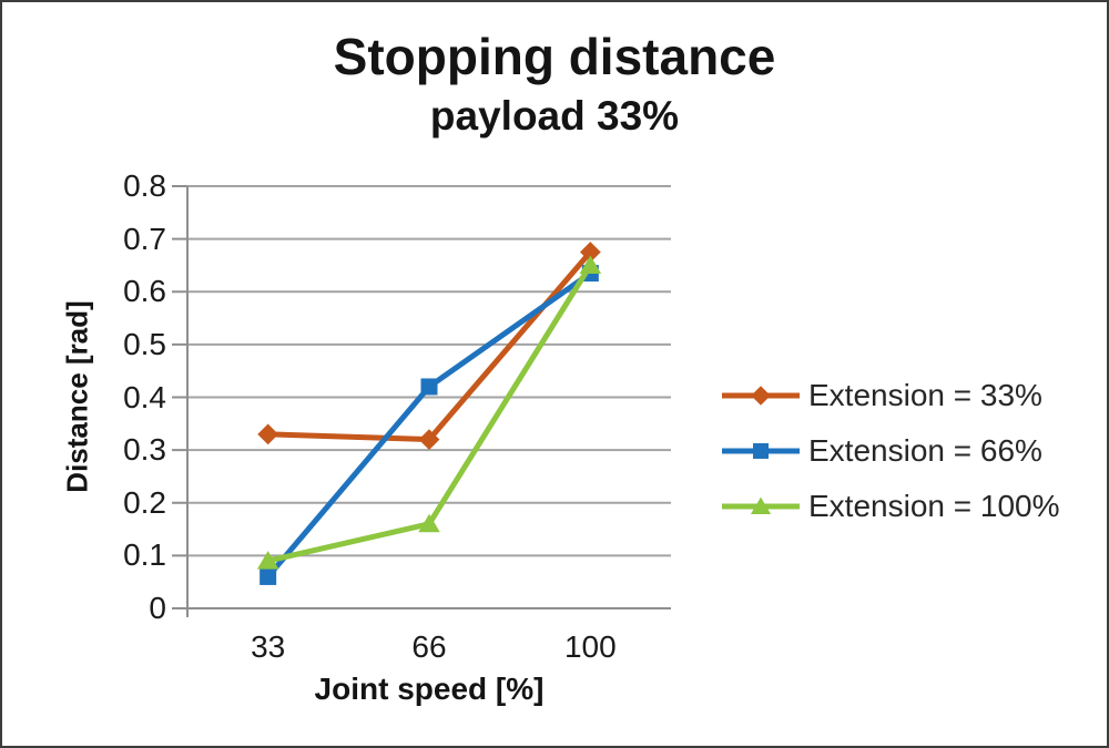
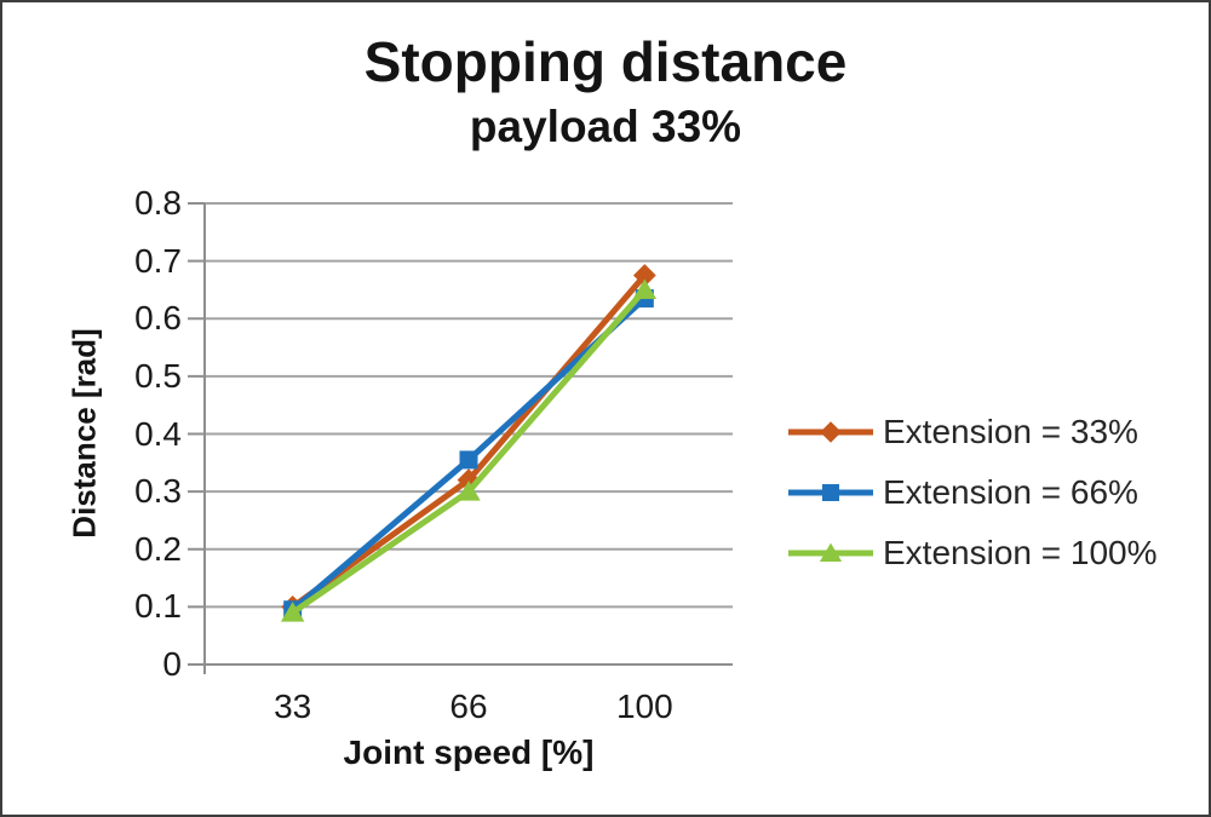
Extension = 33%/33: 0.33 -> 0.10
Extension = 66%/33: 0.06 -> 0.10
Extension = 66%/66: 0.42 -> 0.35
Extension = 100%/66: 0.16 -> 0.30
